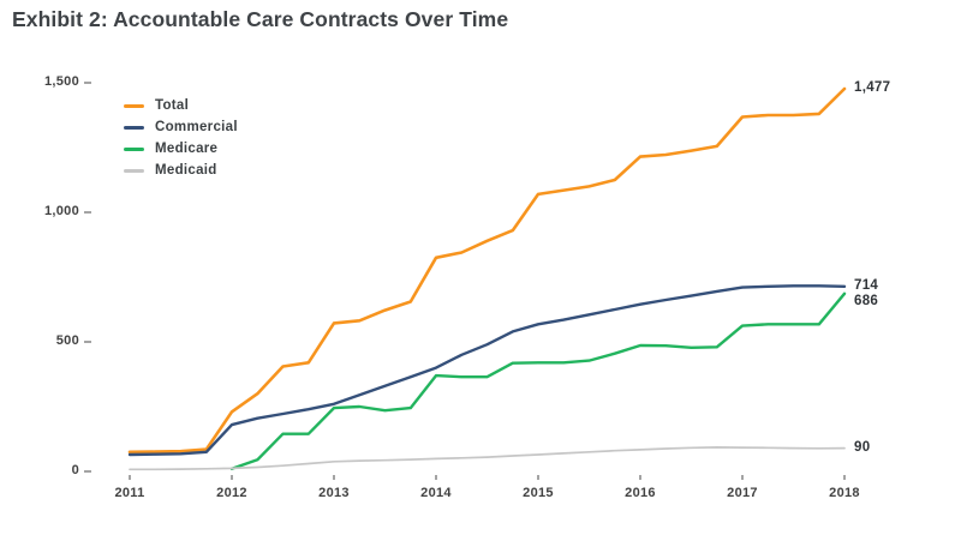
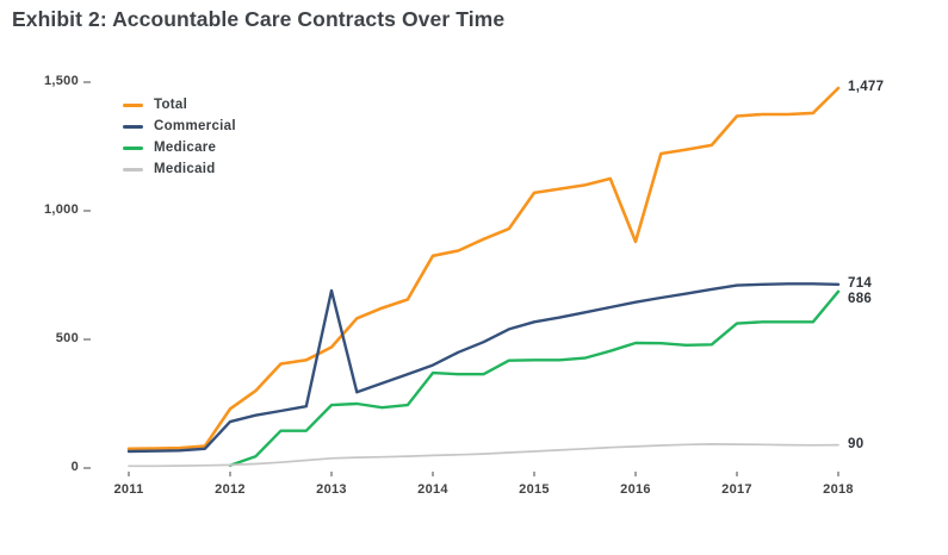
Total/2013: 570 -> 470
Commercial/2013: 260 -> 690
Total/2016: 1220 -> 880
